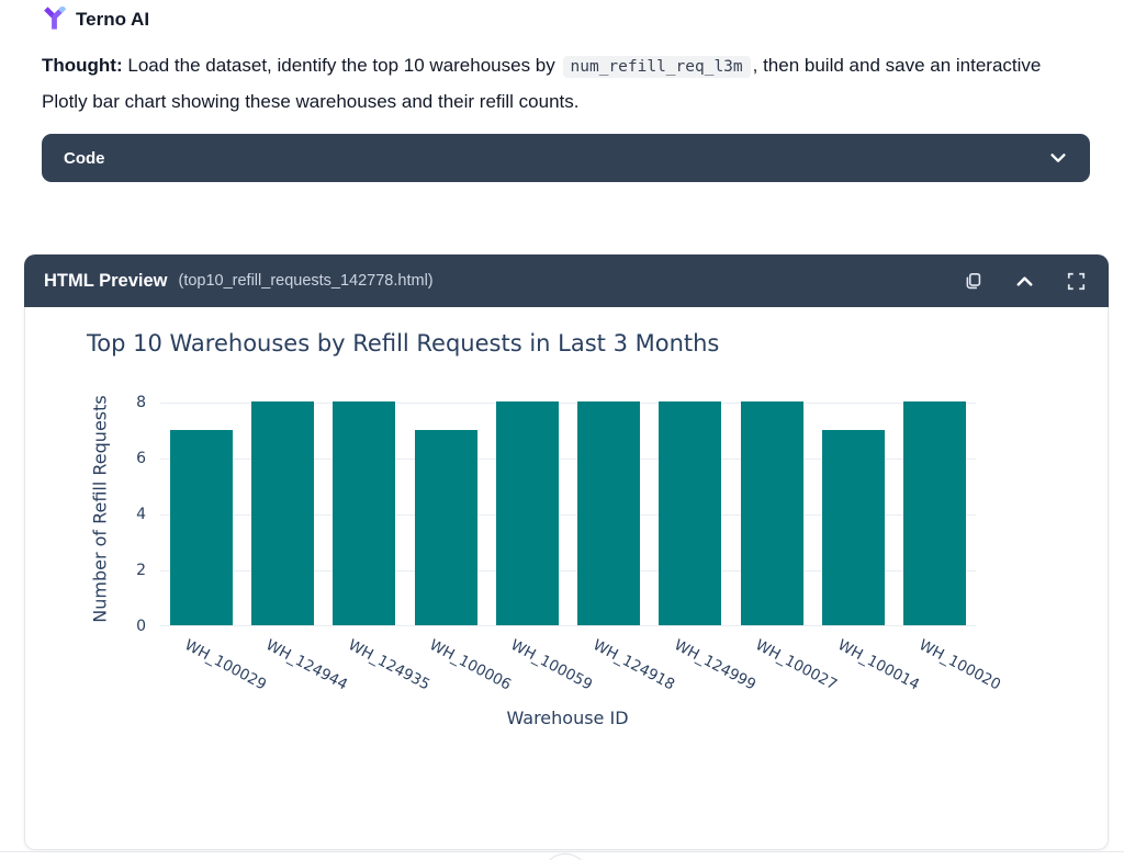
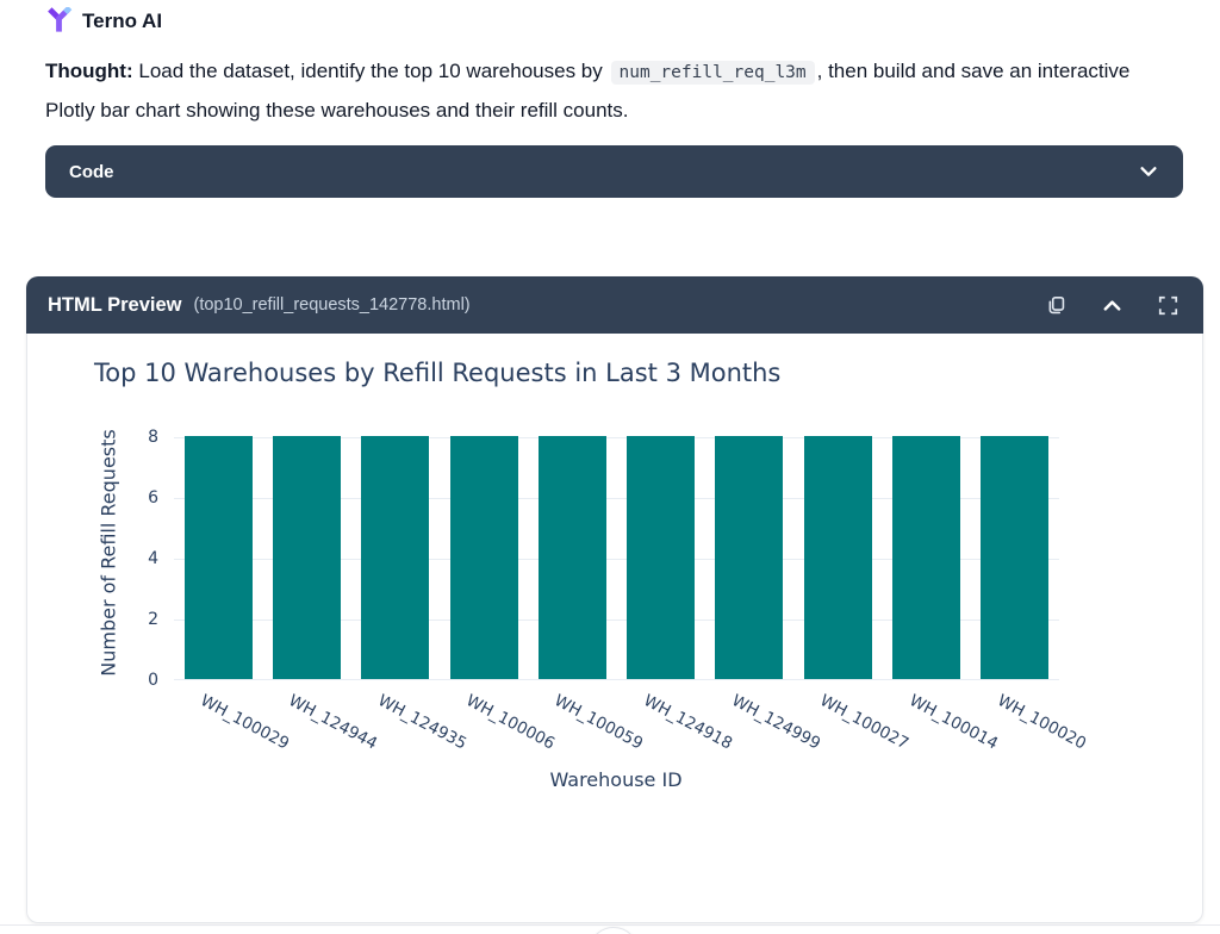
WH_100029: 7 -> 8
WH_100006: 7 -> 8
WH_100014: 7 -> 8
